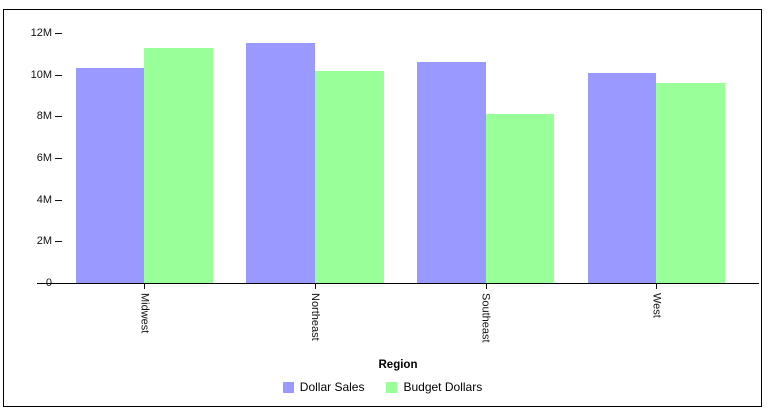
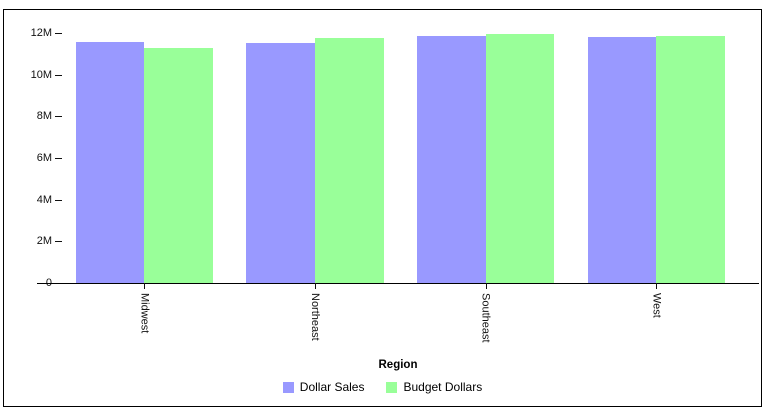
Dollar Sales/Midwest: 10.3M -> 11.6M
Budget Dollars/Northeast: 10.2M -> 11.8M
Dollar Sales/Southeast: 10.6M -> 11.8M
Budget Dollars/Southeast: 8.1M -> 12.0M
Dollar Sales/West: 10.1M -> 11.8M
Budget Dollars/West: 9.6M -> 11.8M
